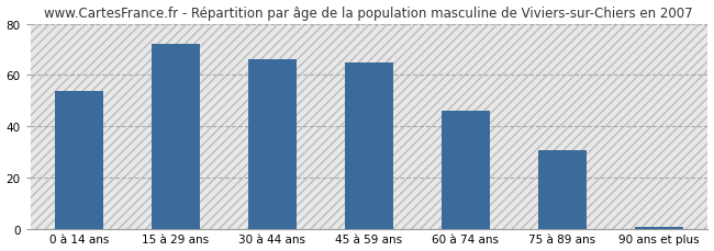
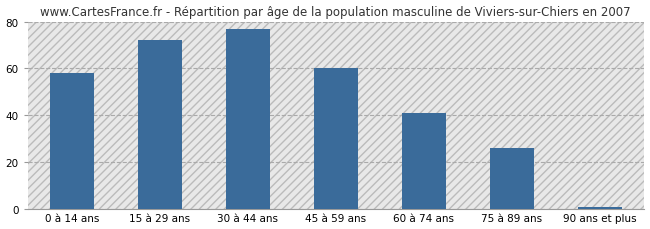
0 à 14 ans: 54 -> 58
30 à 44 ans: 66 -> 77
45 à 59 ans: 65 -> 60
60 à 74 ans: 46 -> 41
75 à 89 ans: 31 -> 26
